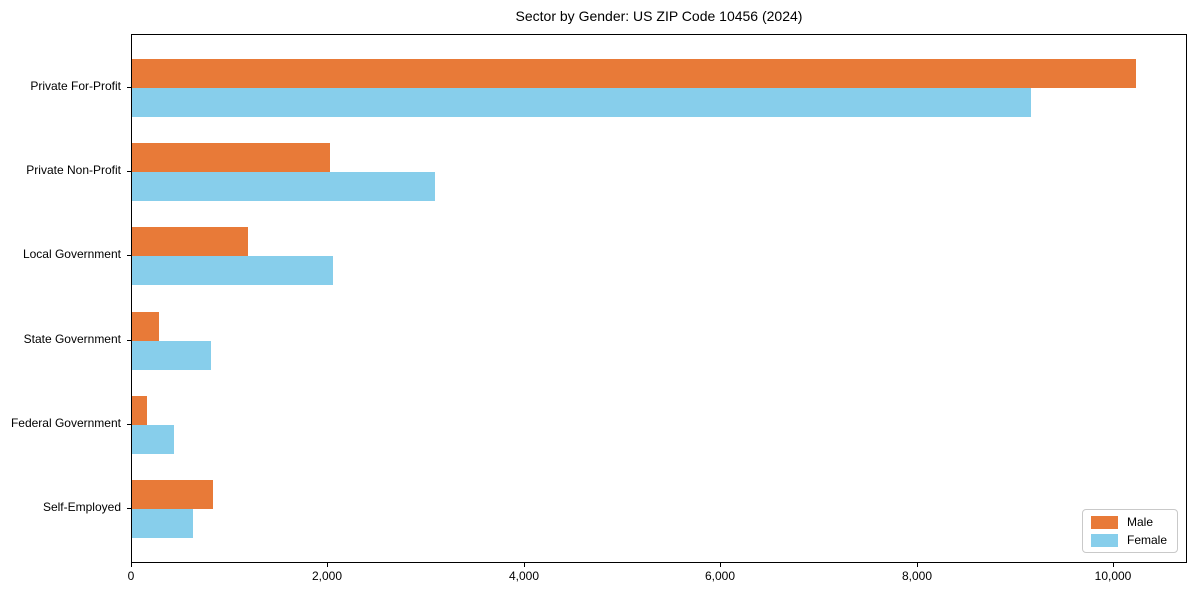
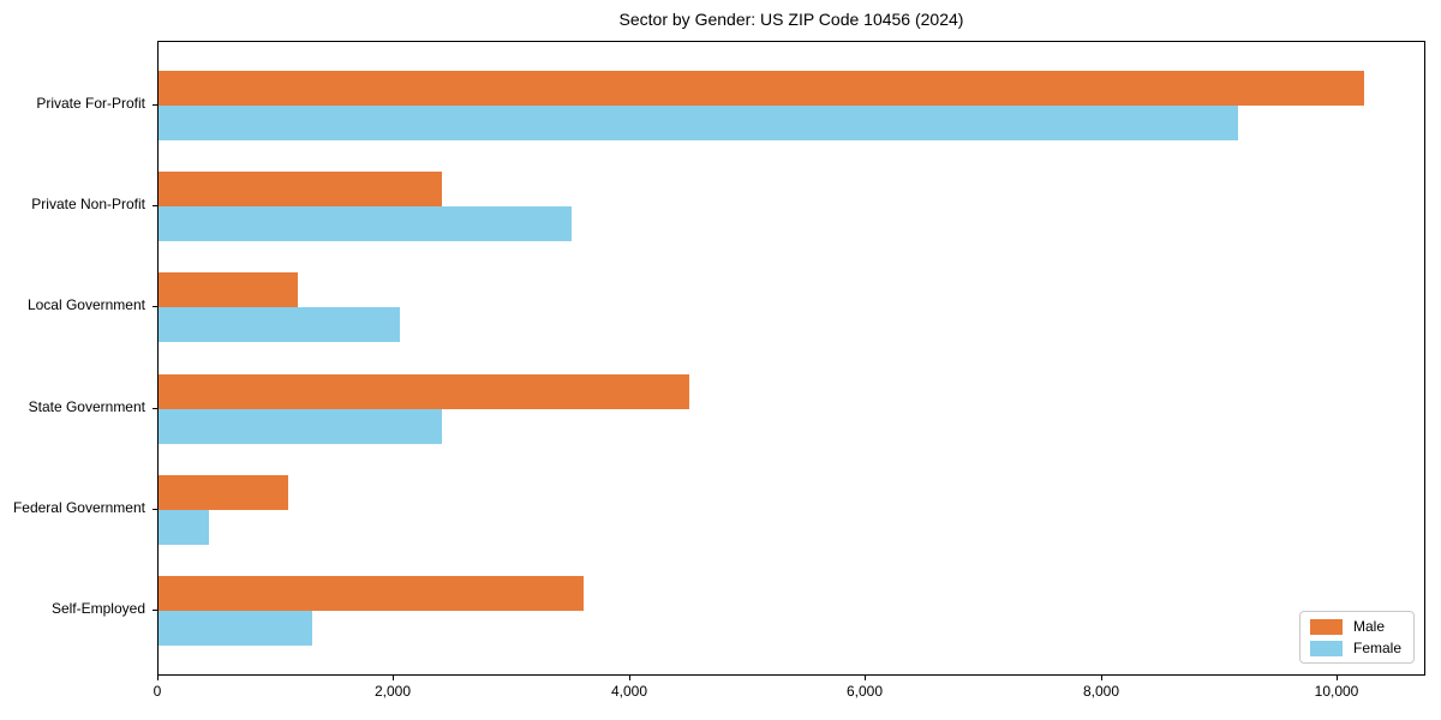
Male/Private Non-Profit: 2000 -> 2400
Female/Private Non-Profit: 3100 -> 3500
Male/State Government: 300 -> 4500
Female/State Government: 800 -> 2400
Male/Federal Government: 200 -> 1100
Male/Self-Employed: 800 -> 3600
Female/Self-Employed: 600 -> 1300
